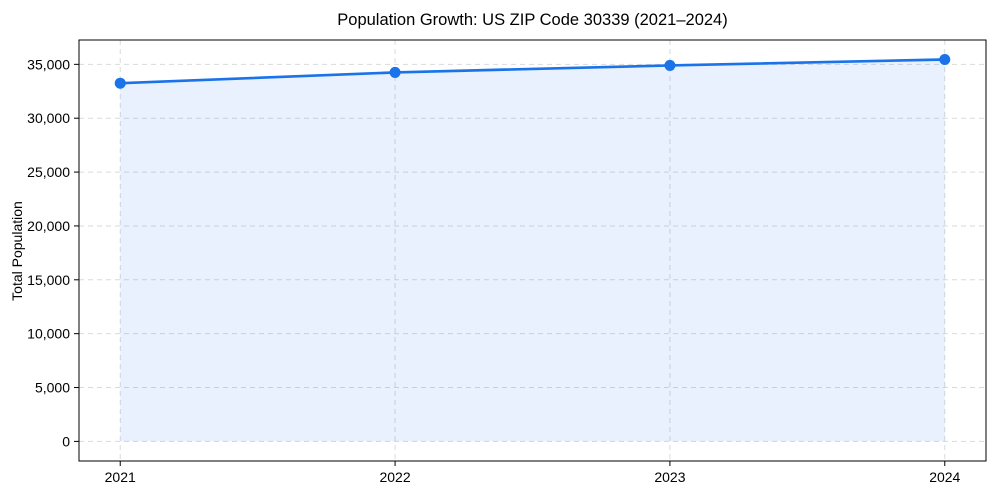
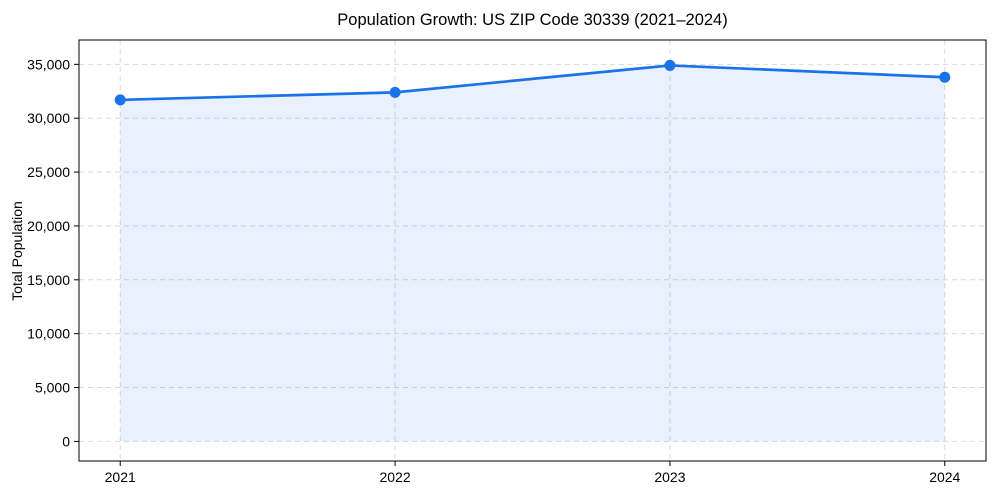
2021: 33200 -> 31700
2022: 34200 -> 32400
2024: 35400 -> 33800
